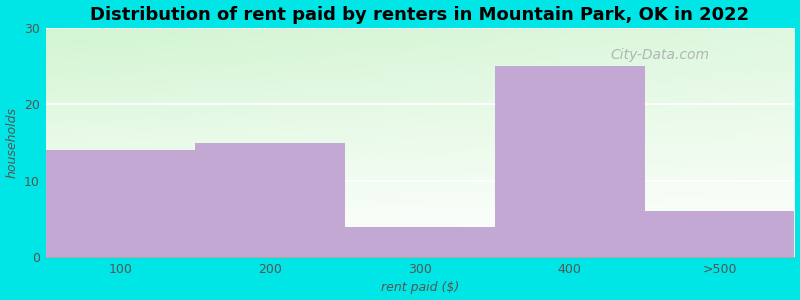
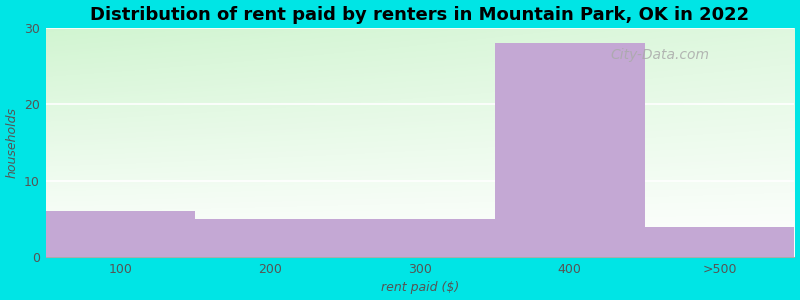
100: 14 -> 6
200: 15 -> 5
300: 4 -> 5
400: 25 -> 28
>500: 6 -> 4
